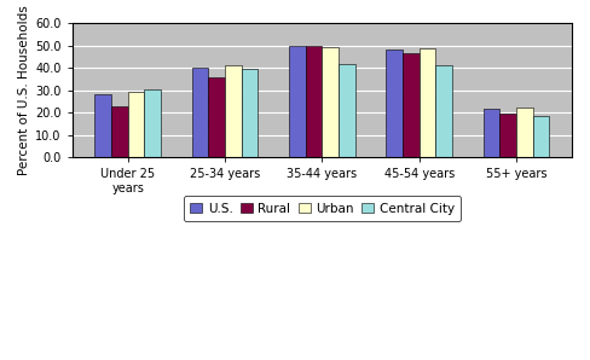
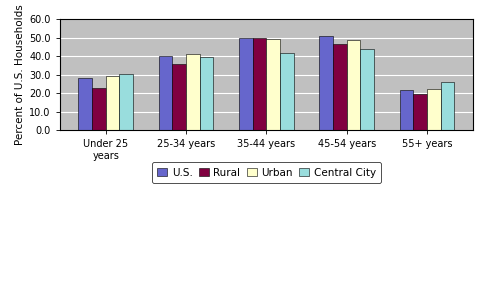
U.S./45-54 years: 48 -> 51
Central City/45-54 years: 41 -> 44
Central City/55+ years: 18 -> 26
